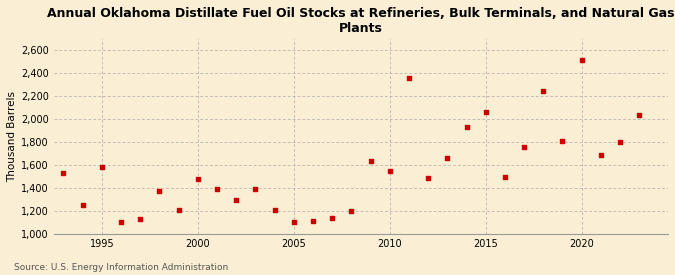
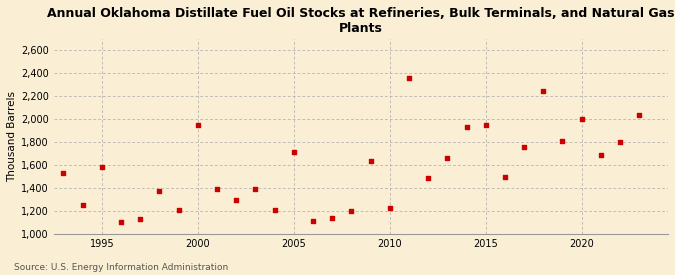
2000: 1,480 -> 1,950
2005: 1,100 -> 1,710
2010: 1,550 -> 1,230
2015: 2,060 -> 1,950
2020: 2,520 -> 2,000
